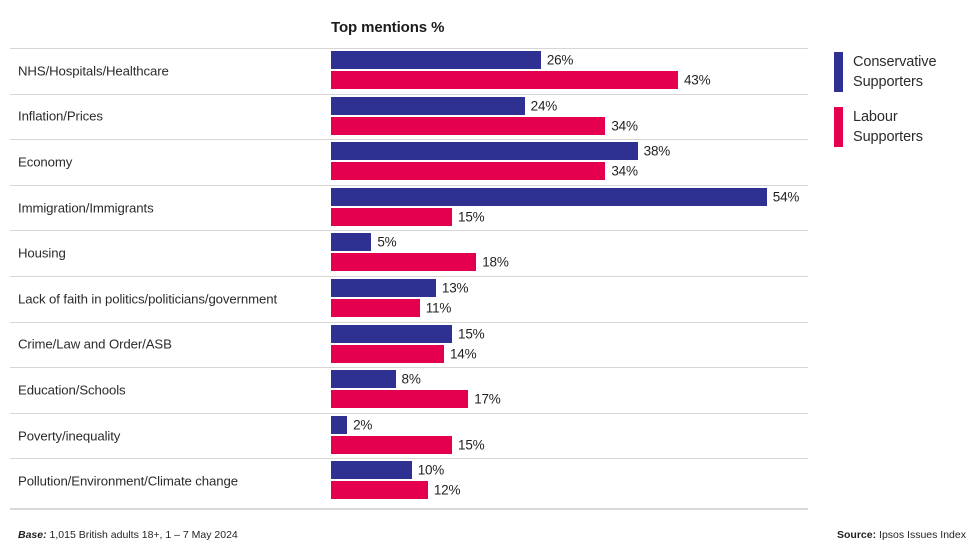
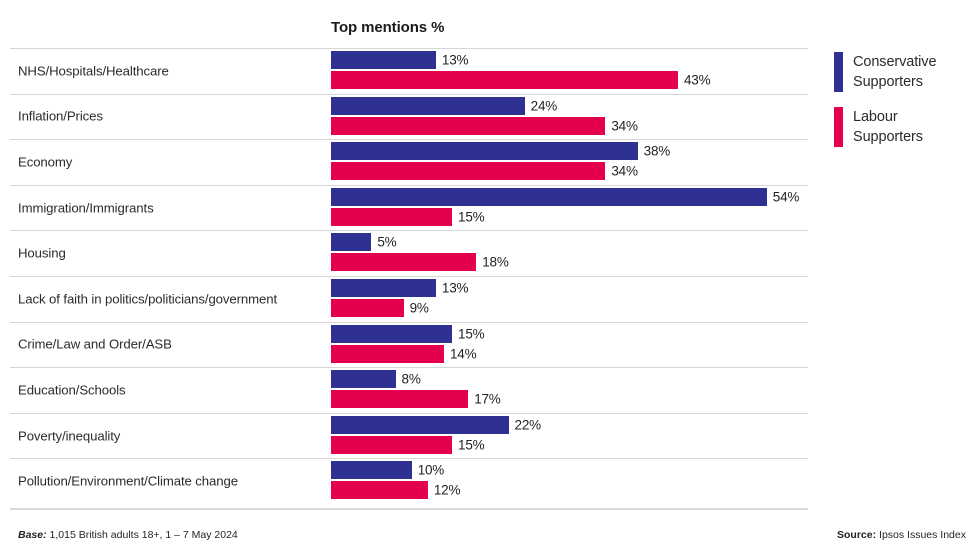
Conservative Supporters/NHS/Hospitals/Healthcare: 26% -> 13%
Labour Supporters/Lack of faith in politics/politicians/government: 11% -> 9%
Conservative Supporters/Poverty/inequality: 2% -> 22%
